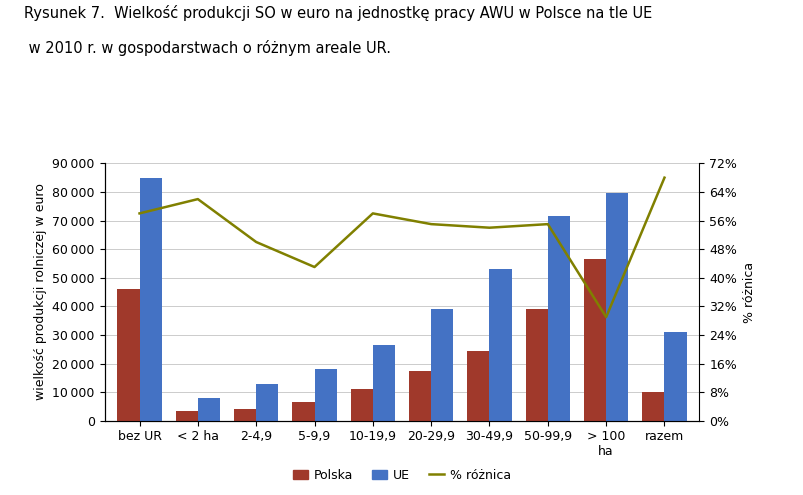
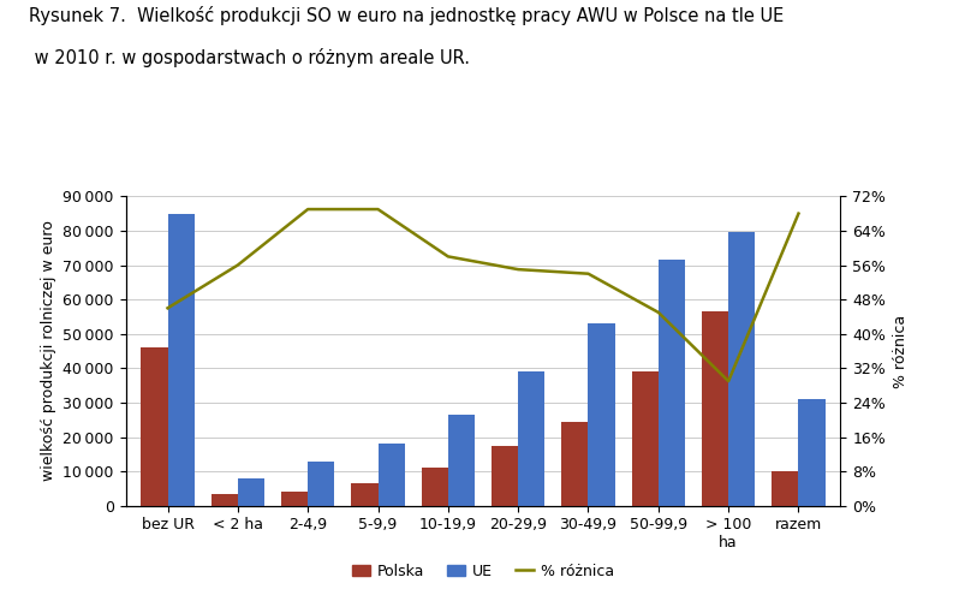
% różnica/bez UR: 58% -> 46%
% różnica/< 2 ha: 62% -> 56%
% różnica/2-4,9: 50% -> 69%
% różnica/5-9,9: 43% -> 69%
% różnica/50-99,9: 55% -> 45%
